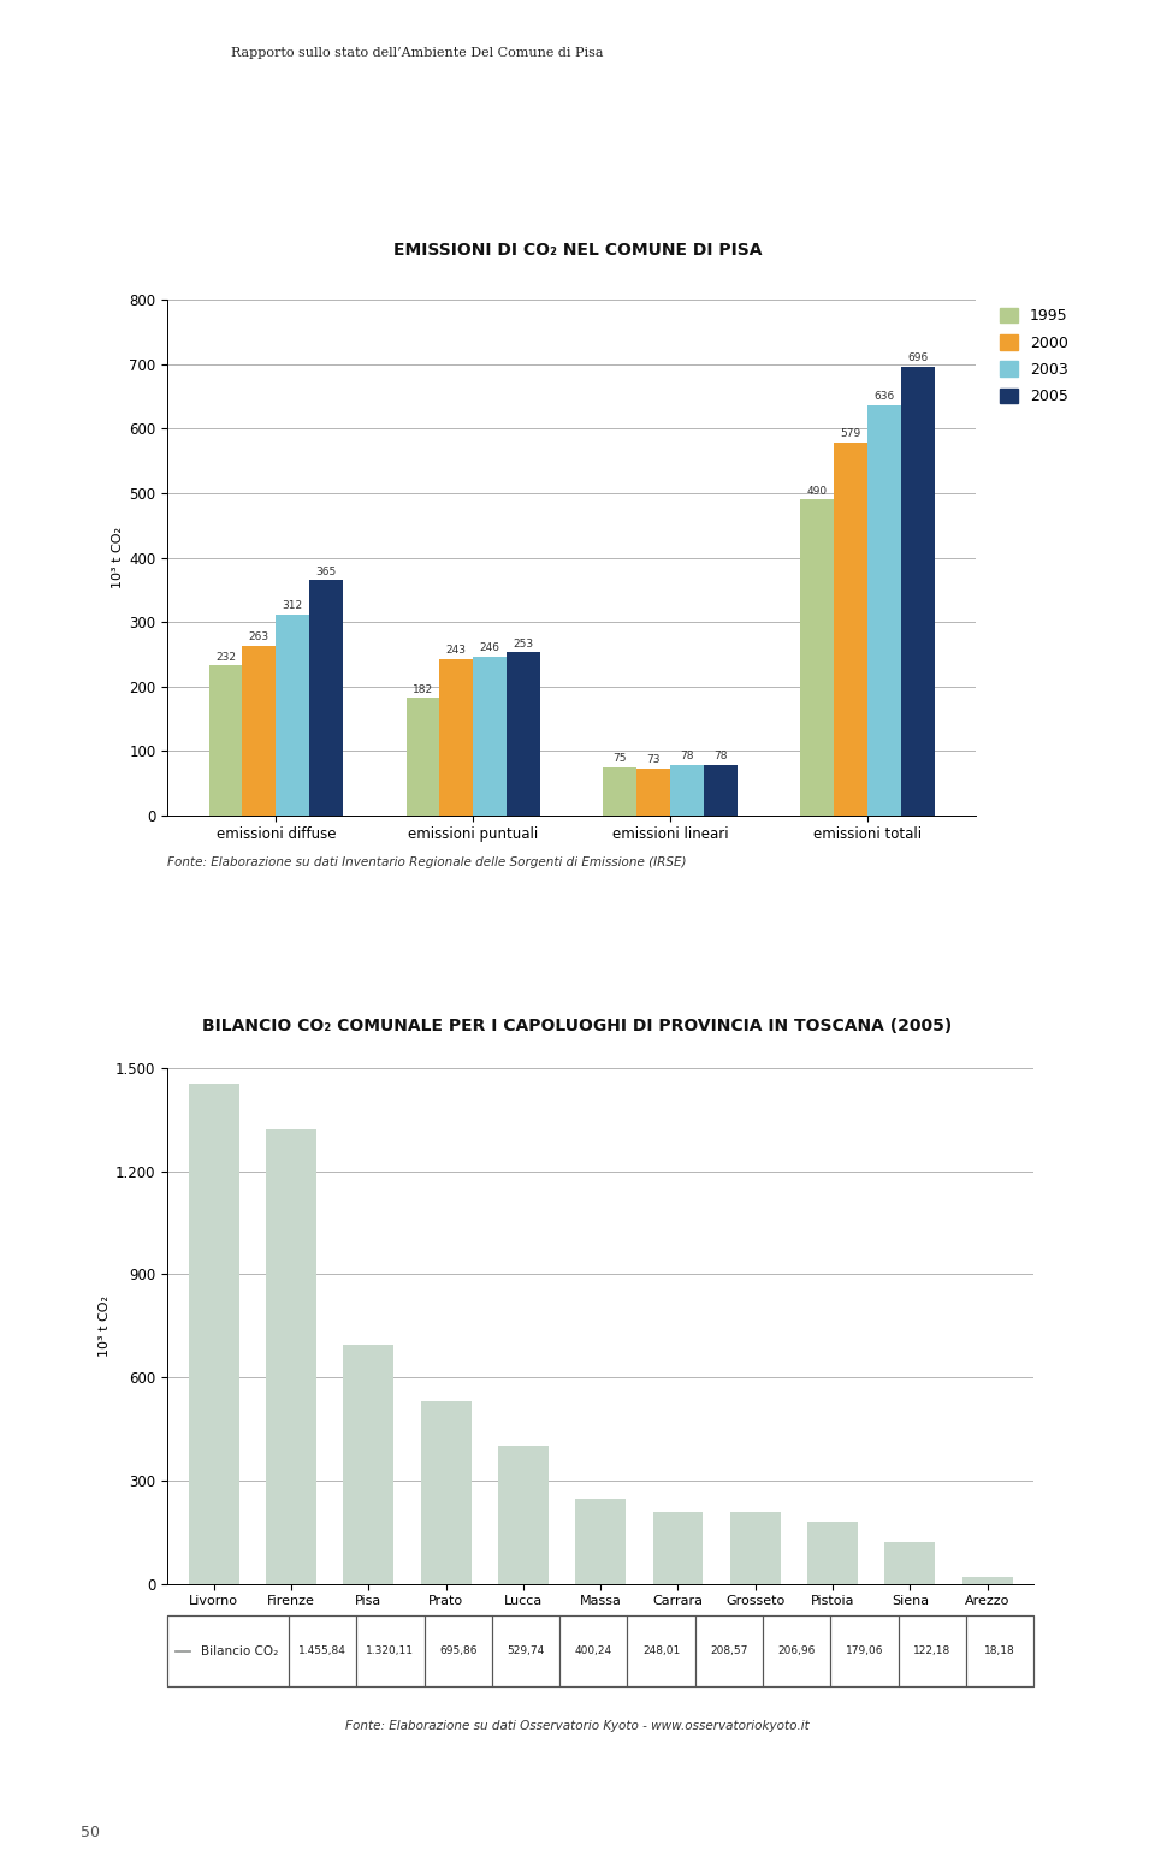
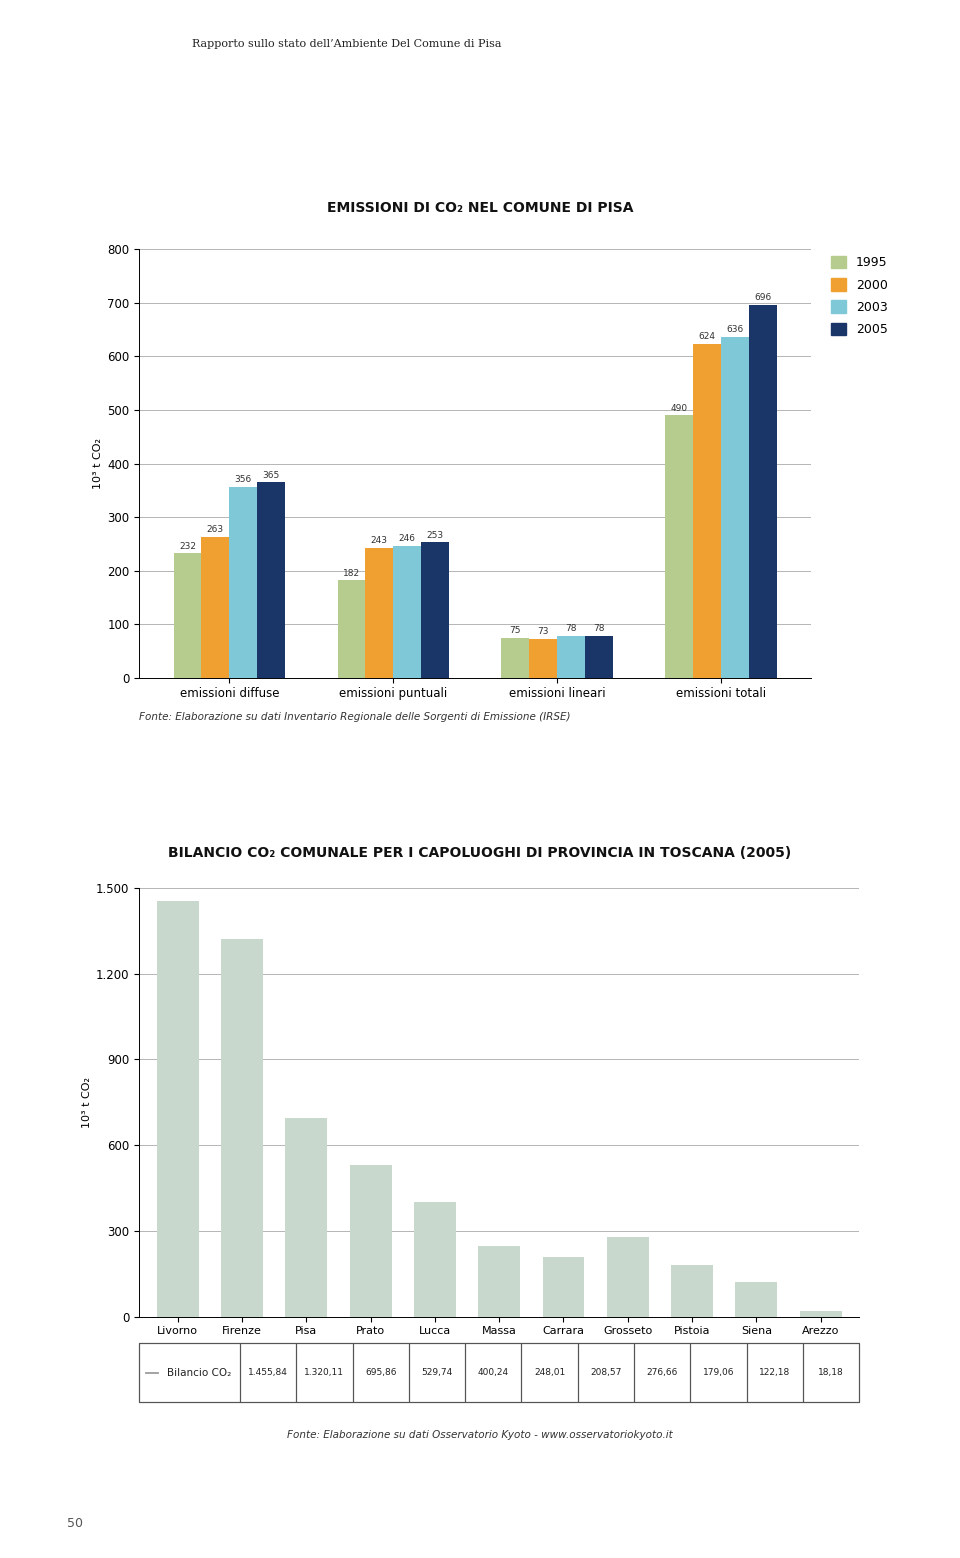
2003/emissioni diffuse: 312 -> 356
2000/emissioni totali: 579 -> 624
Grosseto: 206,96 -> 276,66
